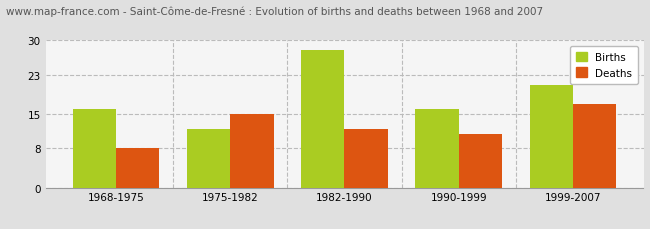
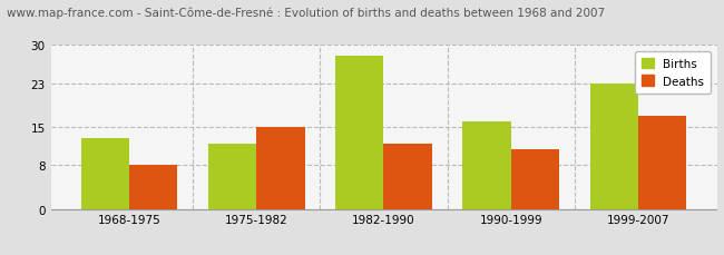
Births/1968-1975: 16 -> 13
Births/1999-2007: 21 -> 23
